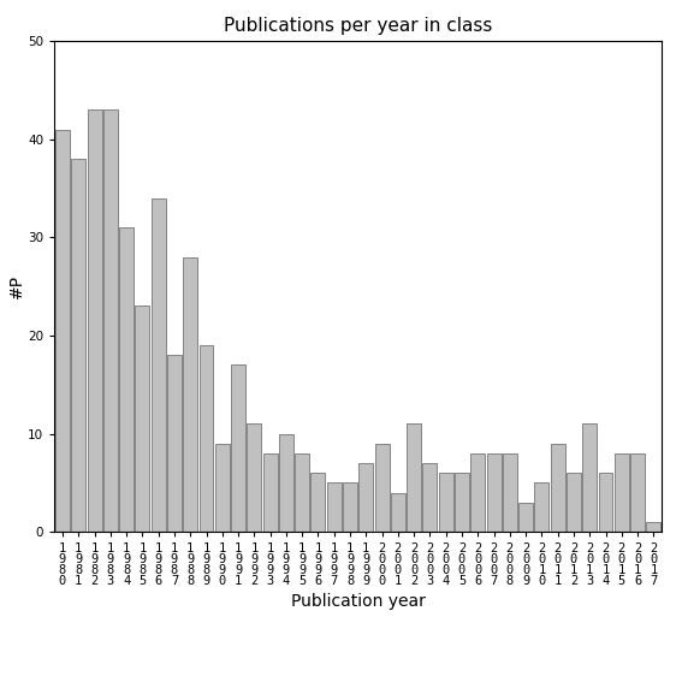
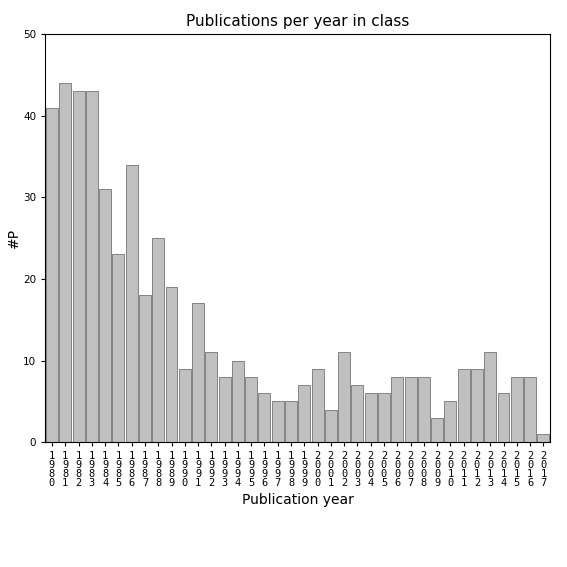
1 9 8 1: 38 -> 44
1 9 8 8: 28 -> 25
2 0 1 2: 6 -> 9
